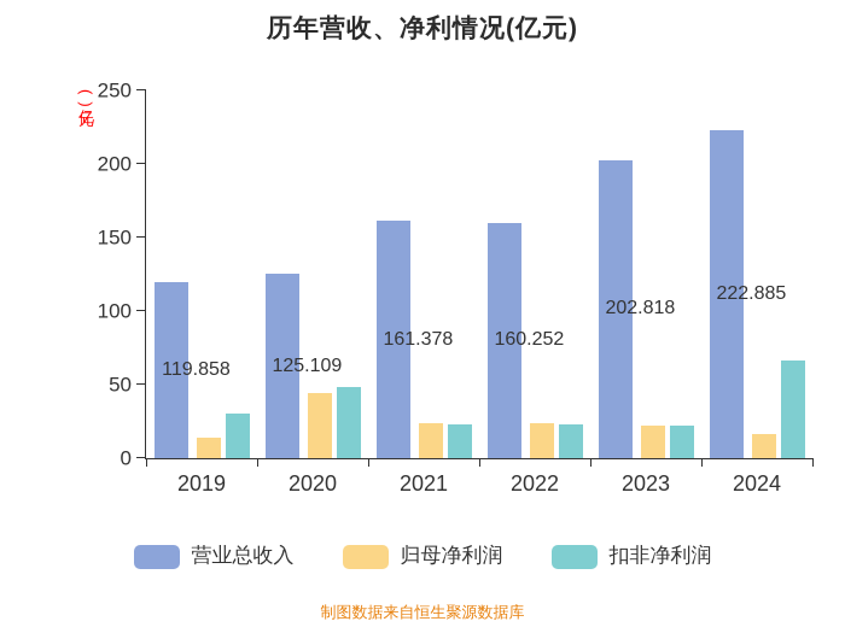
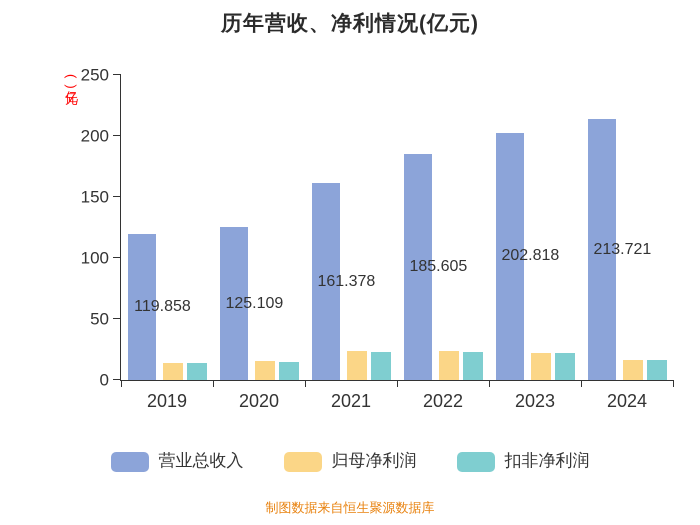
扣非净利润/2019: 30 -> 14
归母净利润/2020: 44 -> 15
扣非净利润/2020: 48 -> 15
营业总收入/2022: 160.252 -> 185.605
营业总收入/2024: 222.885 -> 213.721
扣非净利润/2024: 66 -> 16
